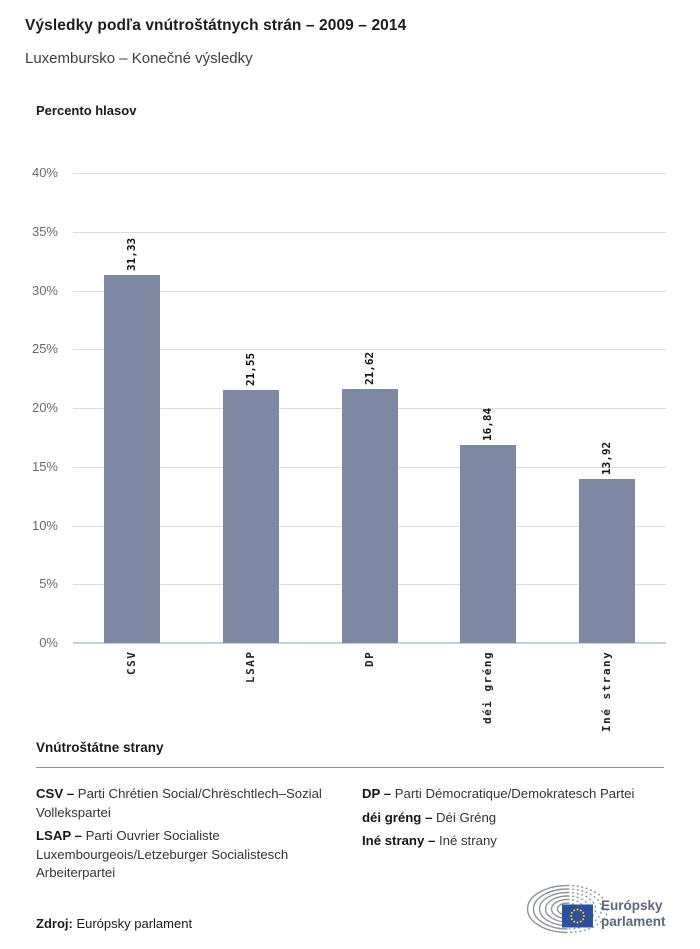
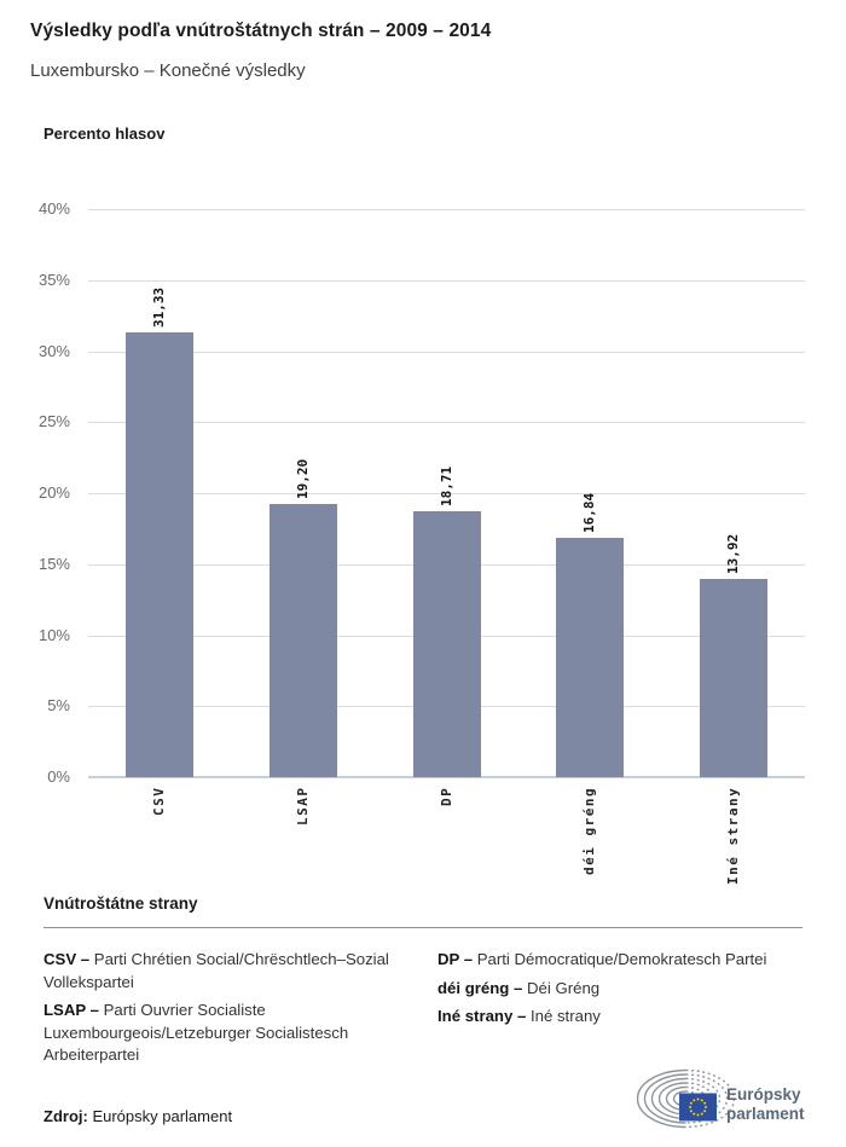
LSAP: 21,55 -> 19,20
DP: 21,62 -> 18,71
